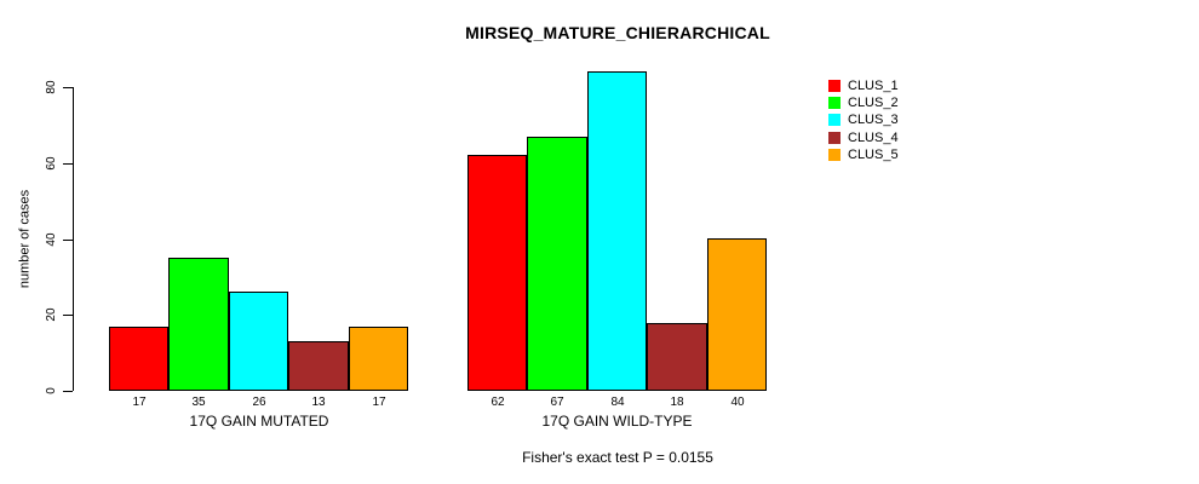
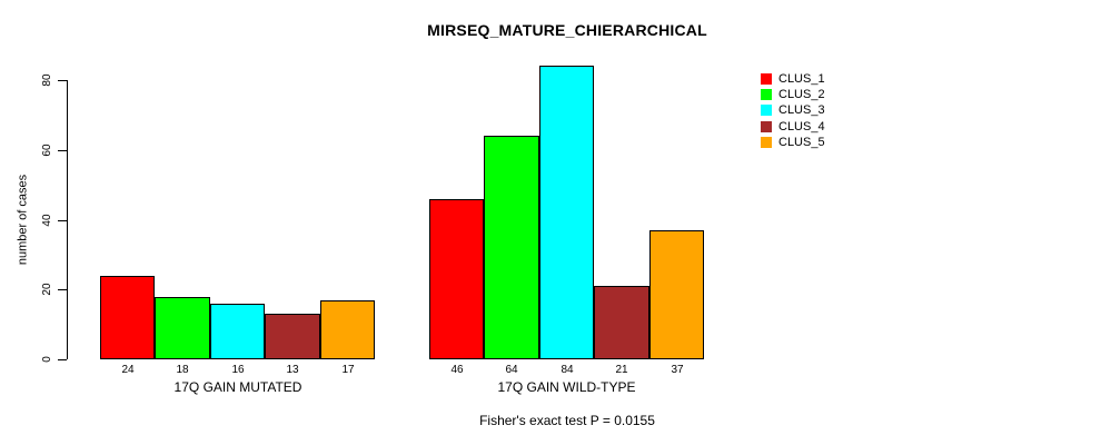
CLUS_1/17Q GAIN MUTATED: 17 -> 24
CLUS_2/17Q GAIN MUTATED: 35 -> 18
CLUS_3/17Q GAIN MUTATED: 26 -> 16
CLUS_1/17Q GAIN WILD-TYPE: 62 -> 46
CLUS_2/17Q GAIN WILD-TYPE: 67 -> 64
CLUS_4/17Q GAIN WILD-TYPE: 18 -> 21
CLUS_5/17Q GAIN WILD-TYPE: 40 -> 37
